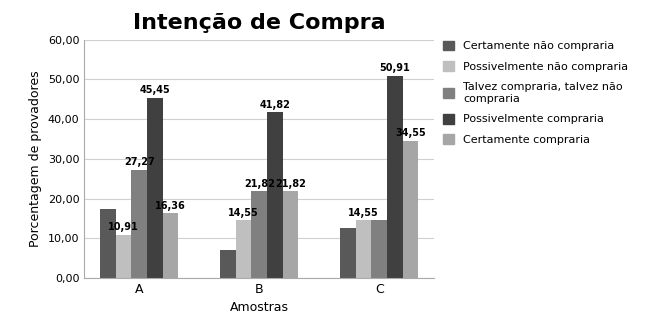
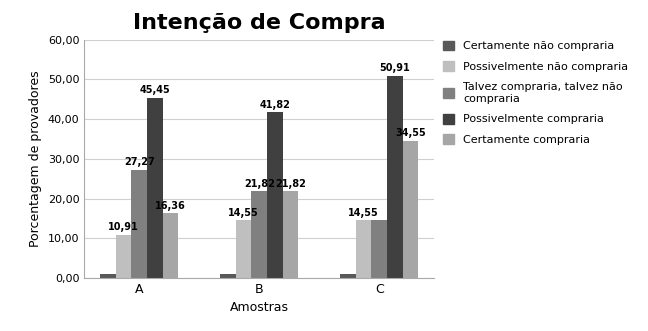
Certamente não compraria/A: 17,5 -> 0,9
Certamente não compraria/B: 7,0 -> 0,9
Certamente não compraria/C: 12,5 -> 0,9
